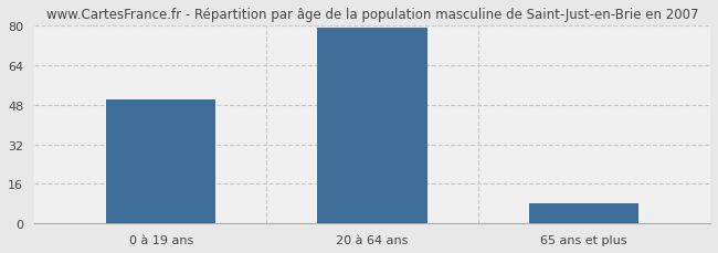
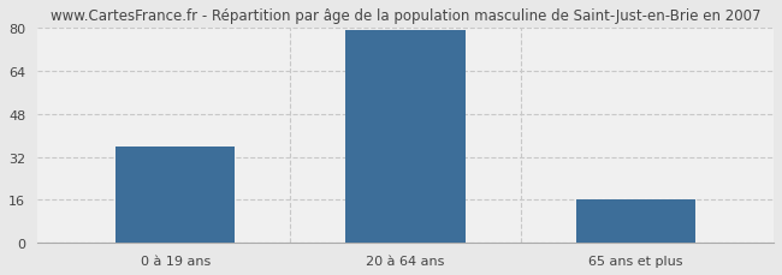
0 à 19 ans: 50 -> 36
65 ans et plus: 8 -> 16
